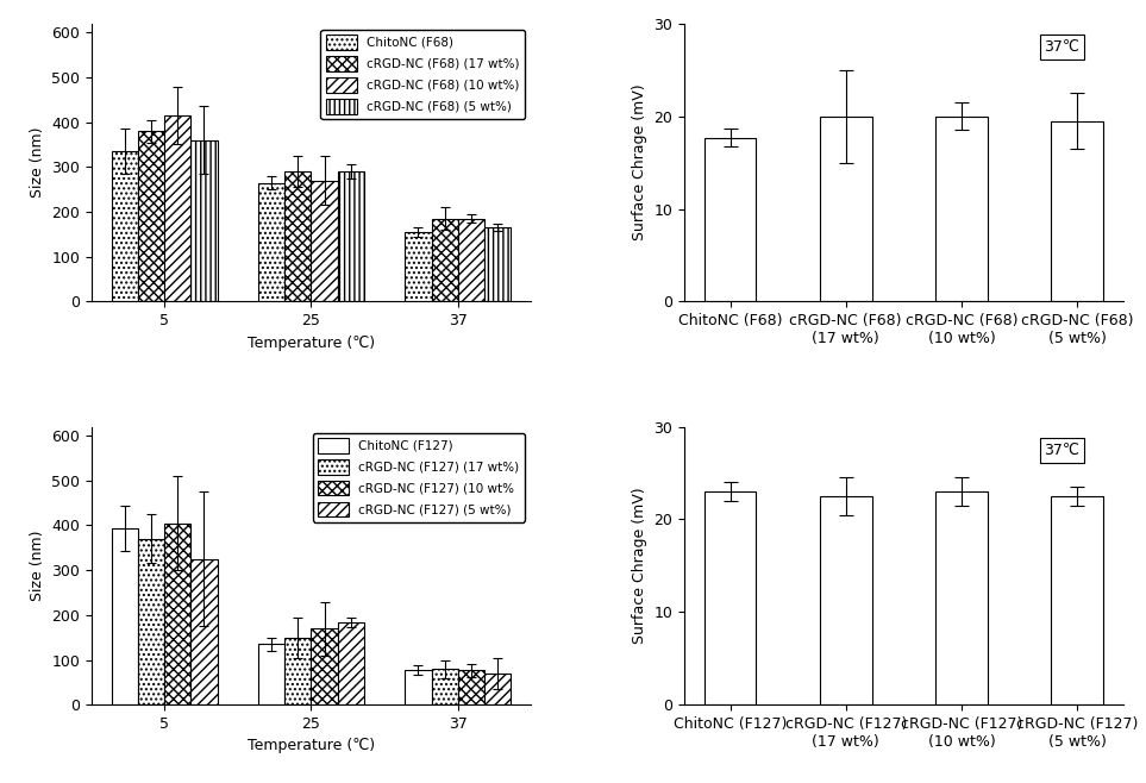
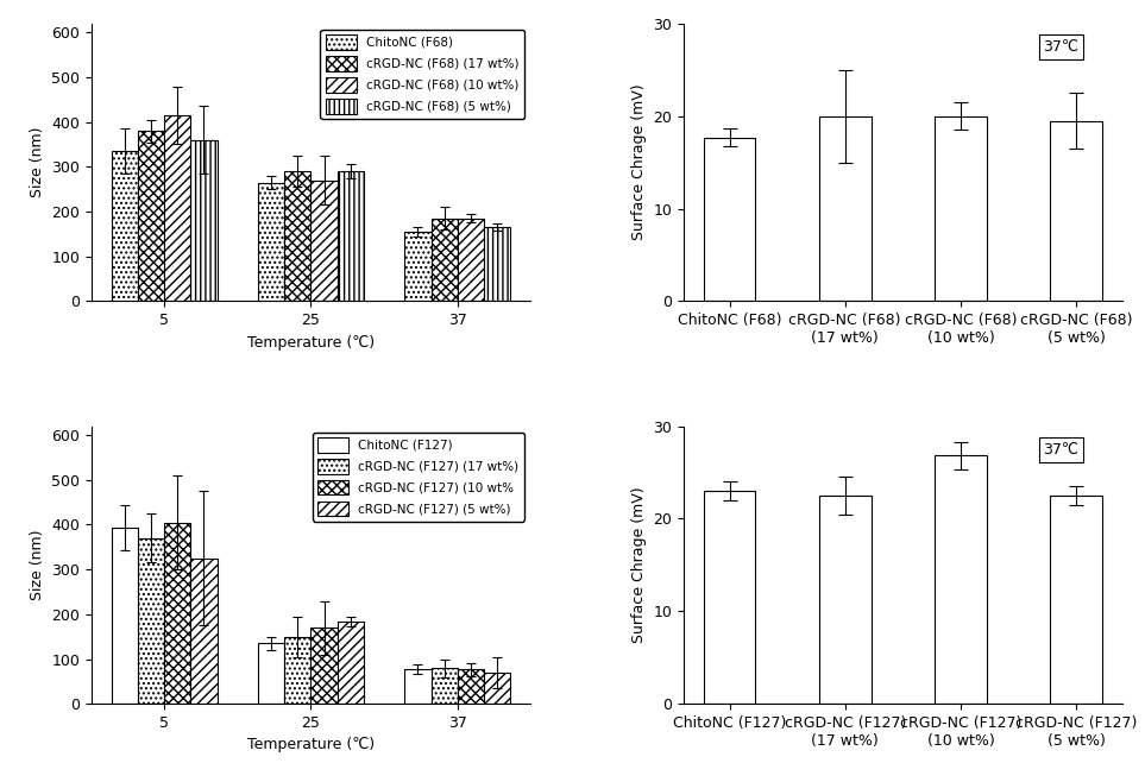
cRGD-NC (F127) (10 wt%): 23.0 -> 26.8
